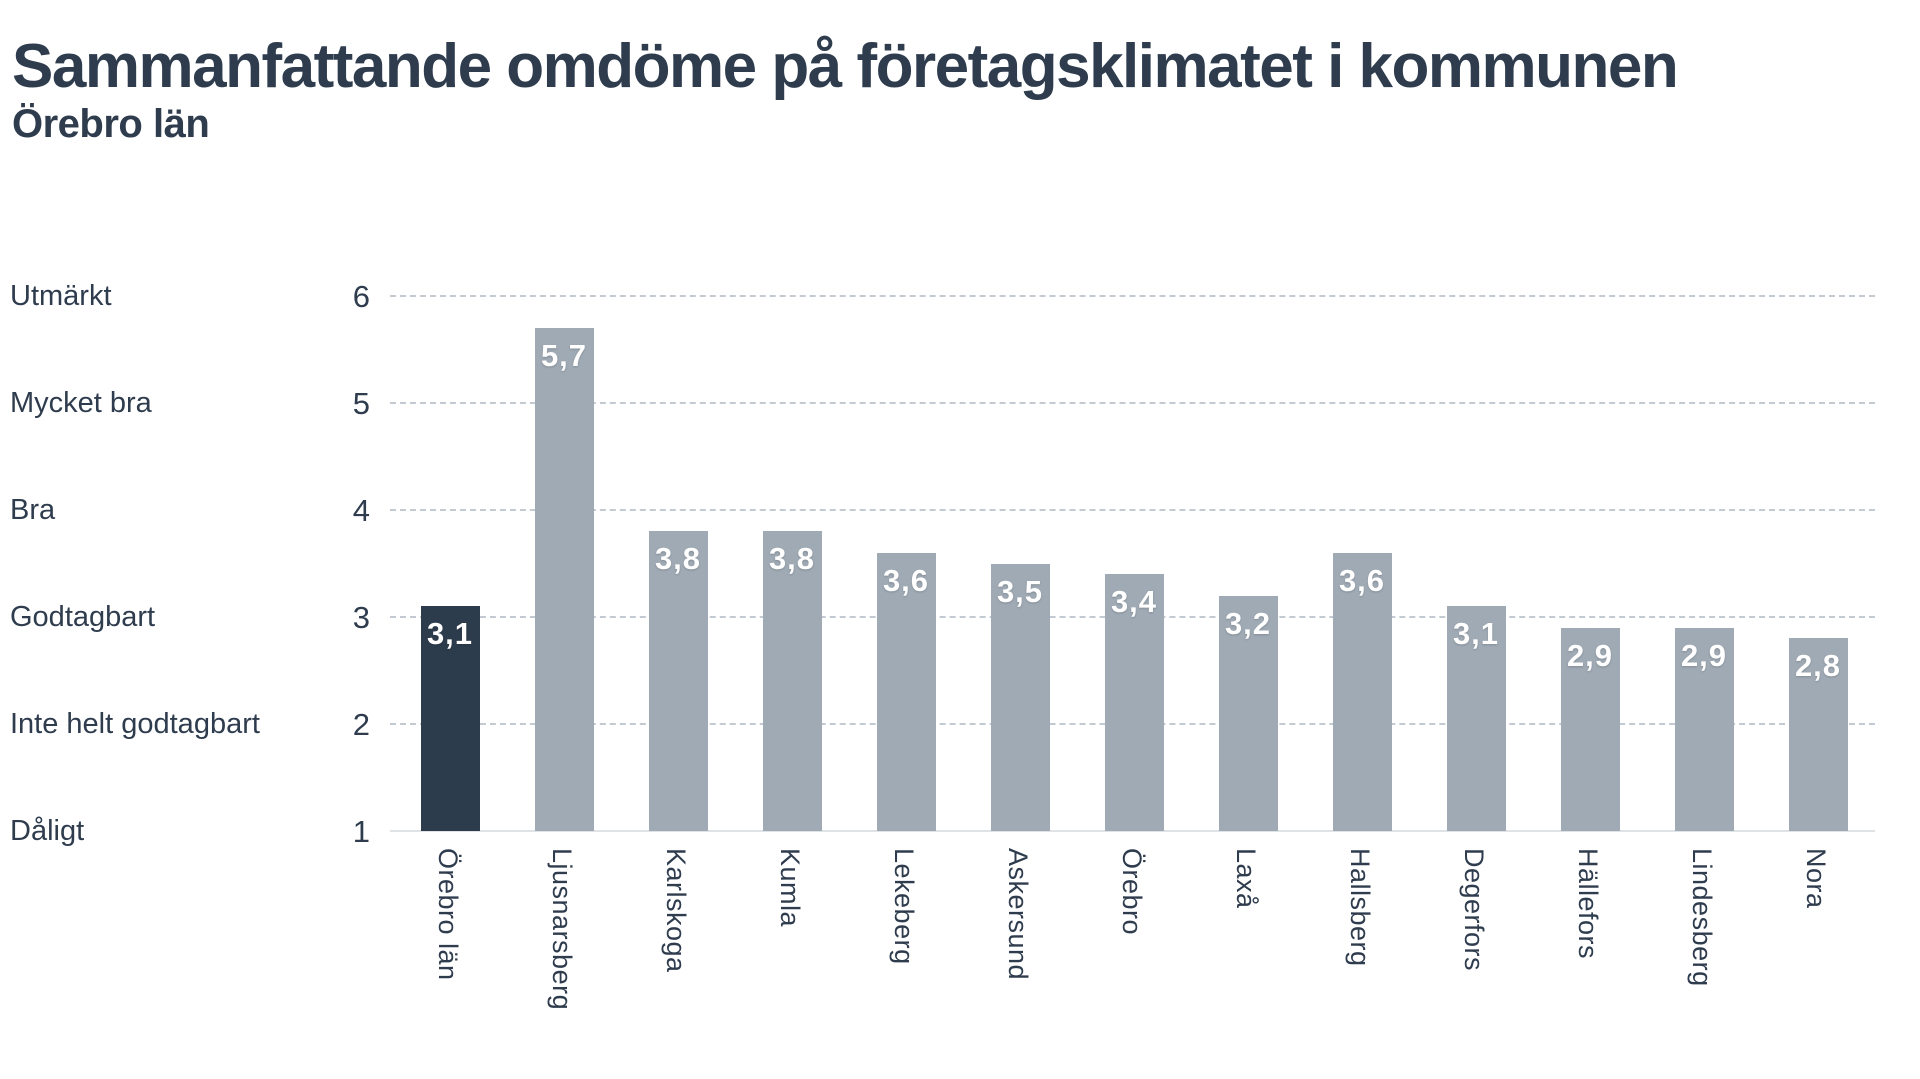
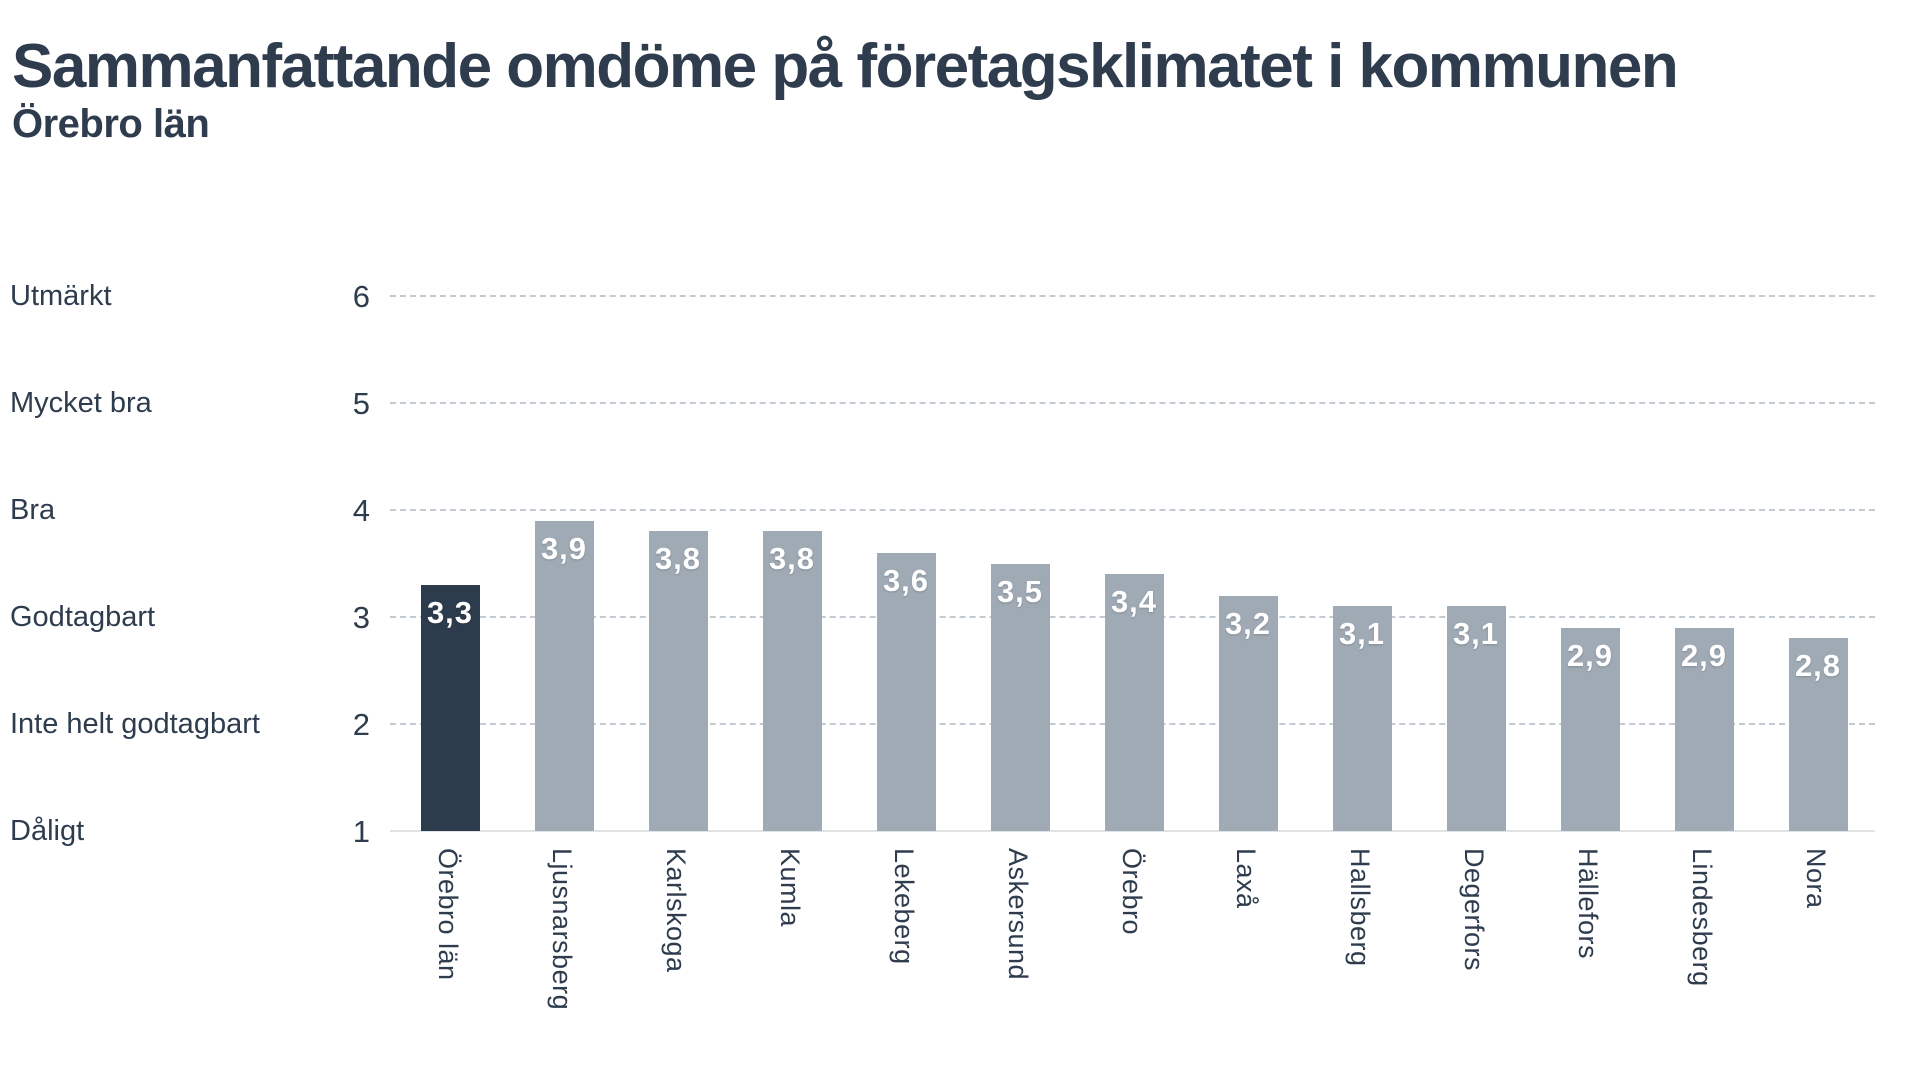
Örebro län: 3,1 -> 3,3
Ljusnarsberg: 5,7 -> 3,9
Hallsberg: 3,6 -> 3,1
